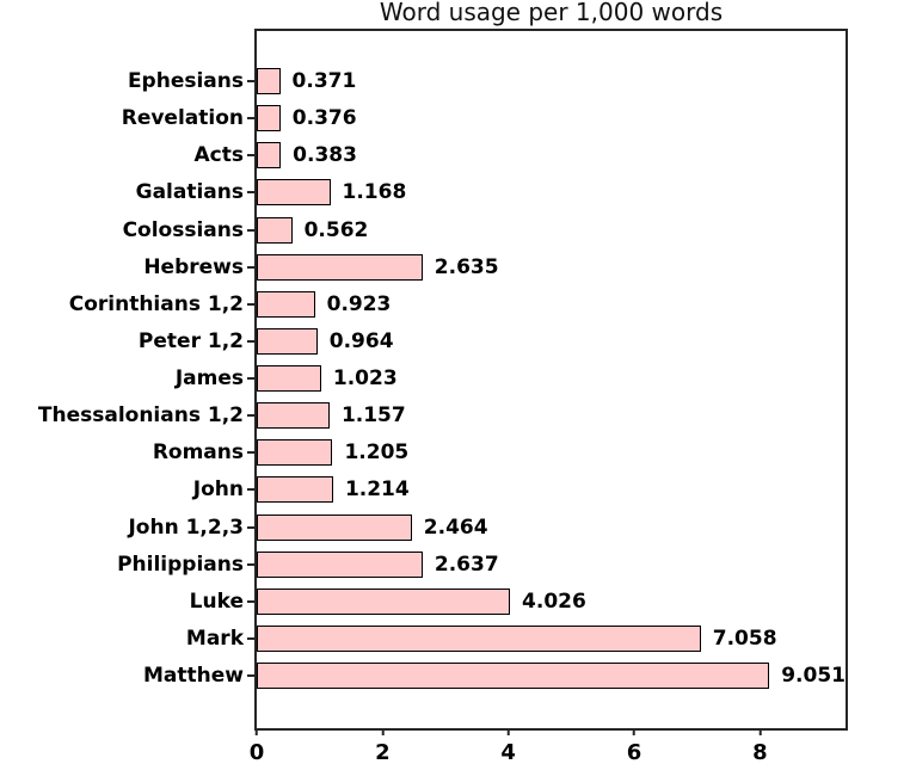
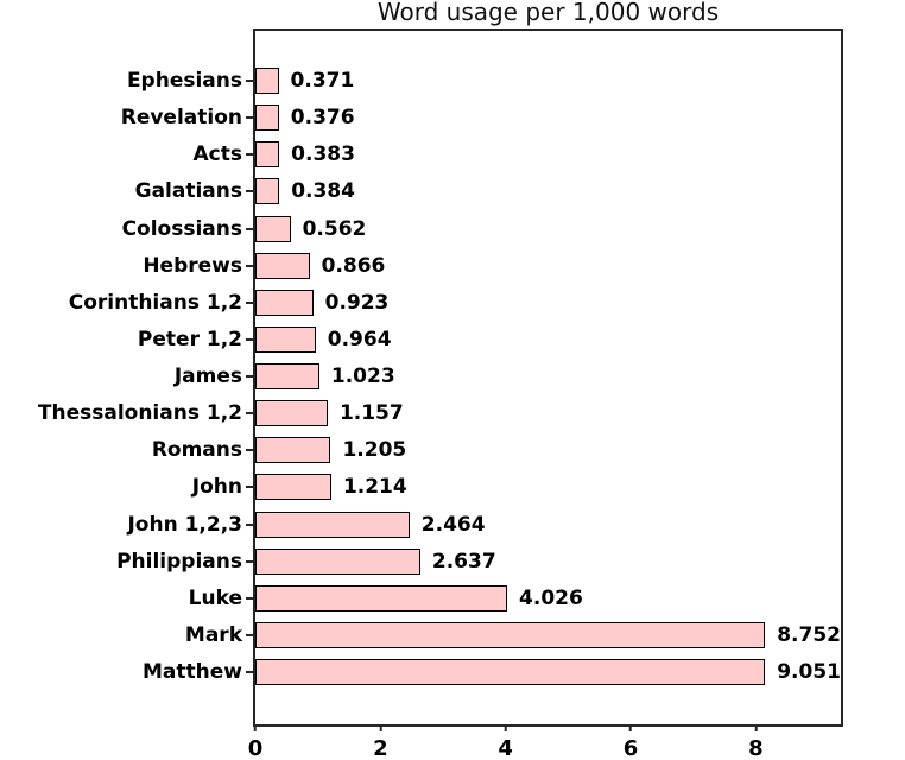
Galatians: 1.168 -> 0.384
Hebrews: 2.635 -> 0.866
Mark: 7.058 -> 8.752
